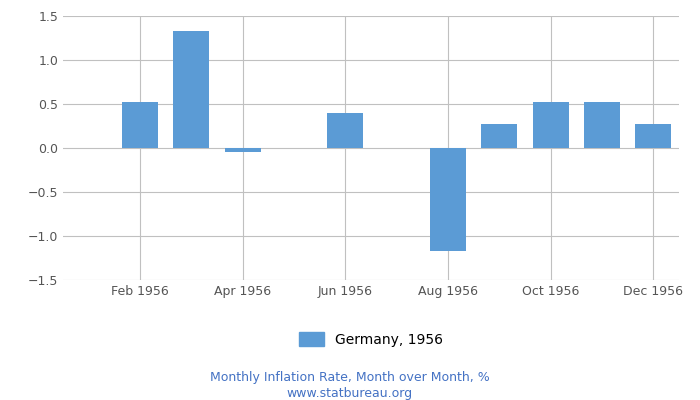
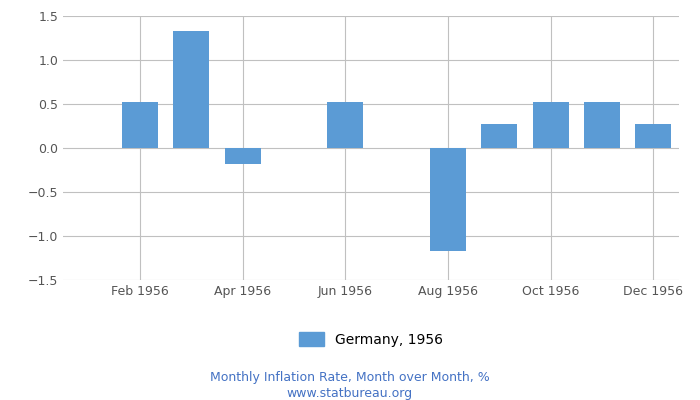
Apr 1956: -0.04 -> -0.18
Jun 1956: 0.40 -> 0.52
